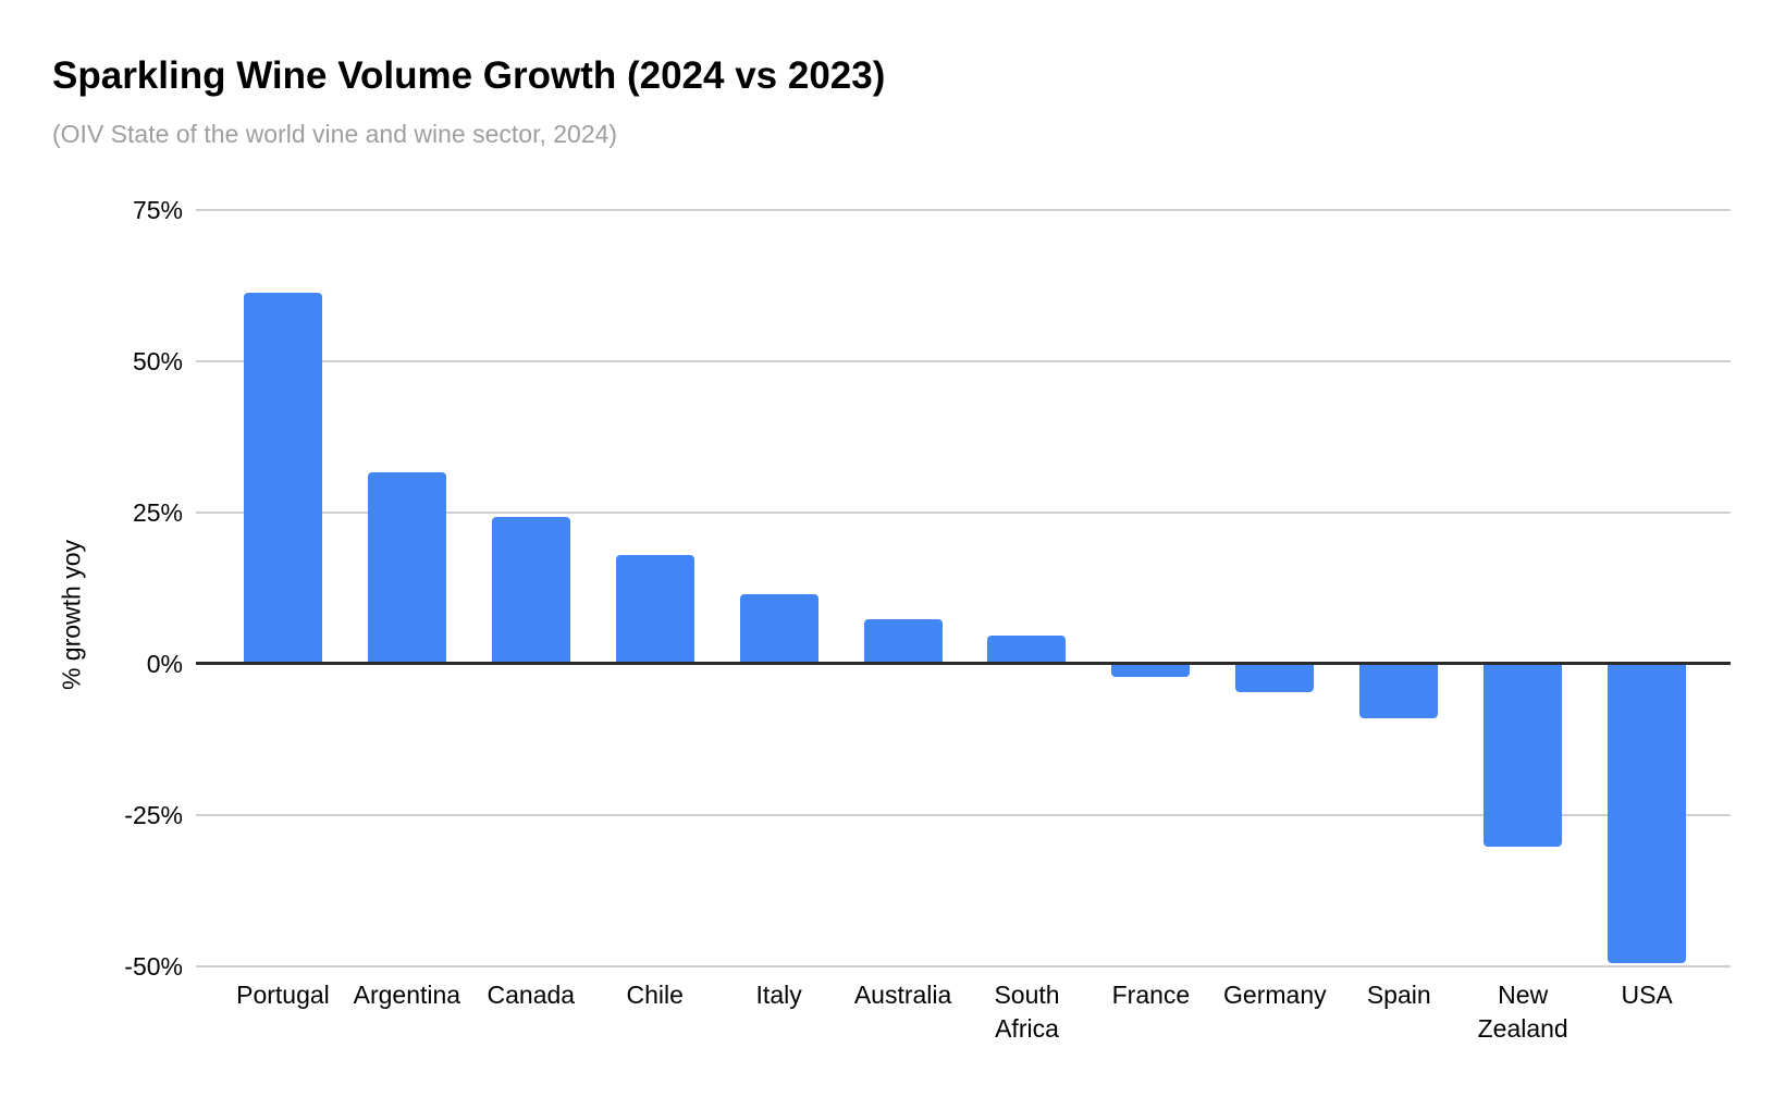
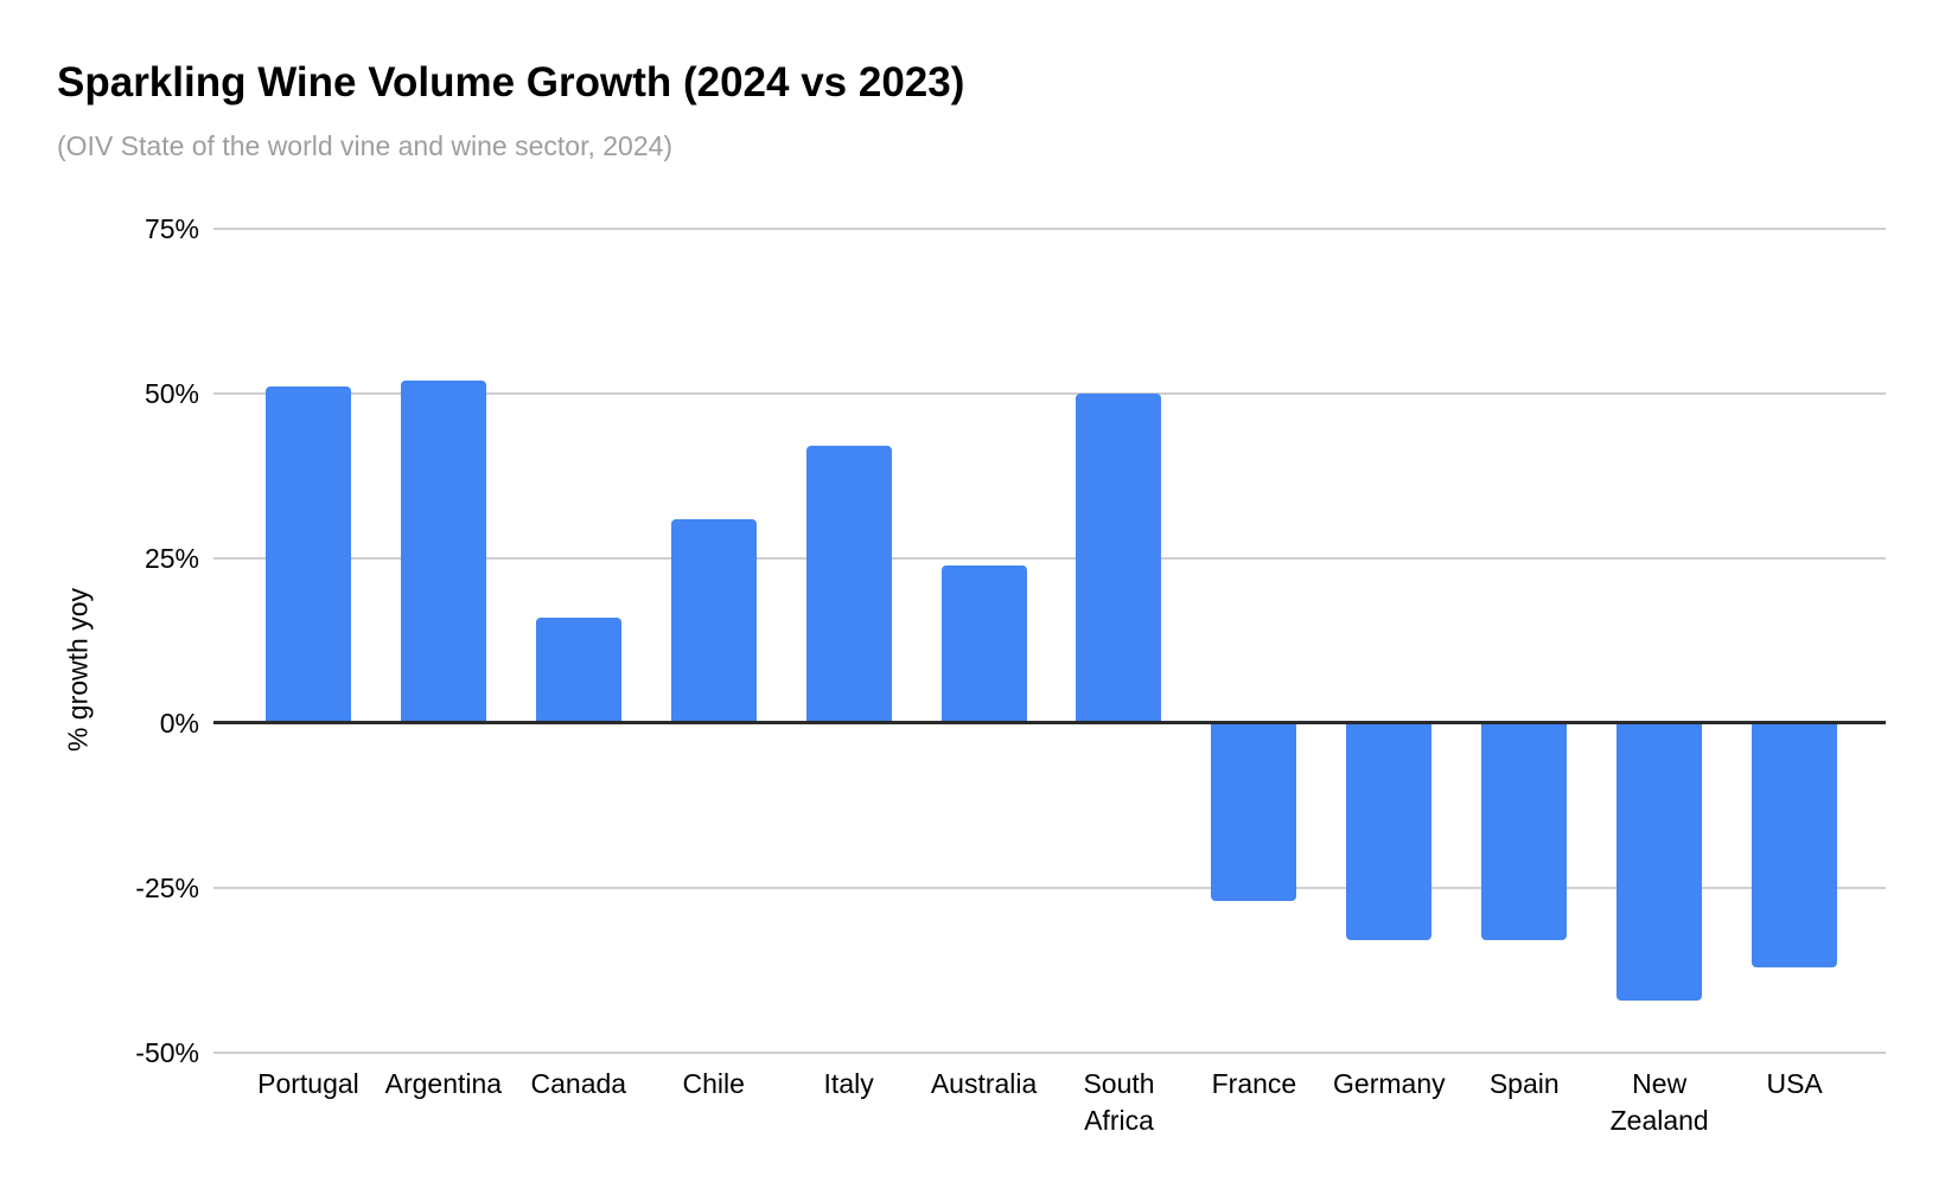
Portugal: 61% -> 51%
Argentina: 32% -> 52%
Canada: 24% -> 16%
Chile: 18% -> 31%
Italy: 12% -> 42%
Australia: 7% -> 24%
South Africa: 5% -> 50%
France: -2% -> -27%
Germany: -5% -> -33%
Spain: -9% -> -33%
New Zealand: -30% -> -42%
USA: -50% -> -37%
